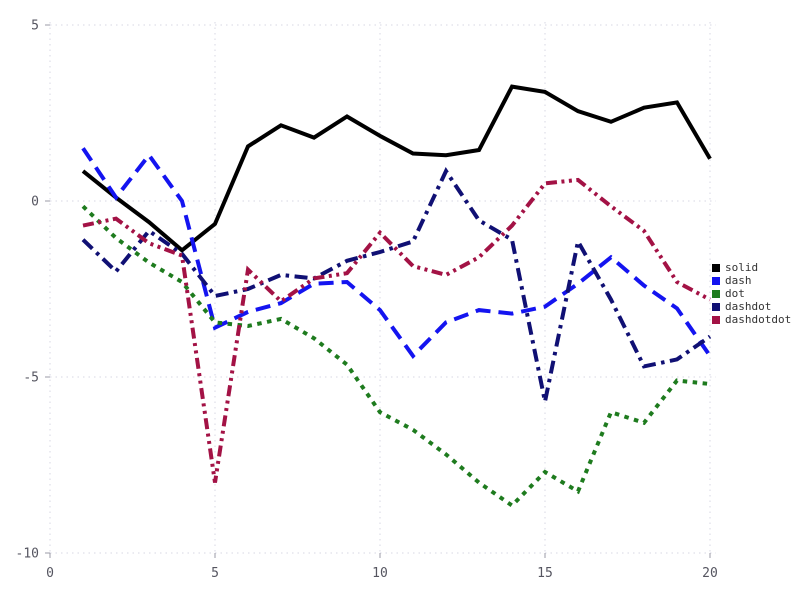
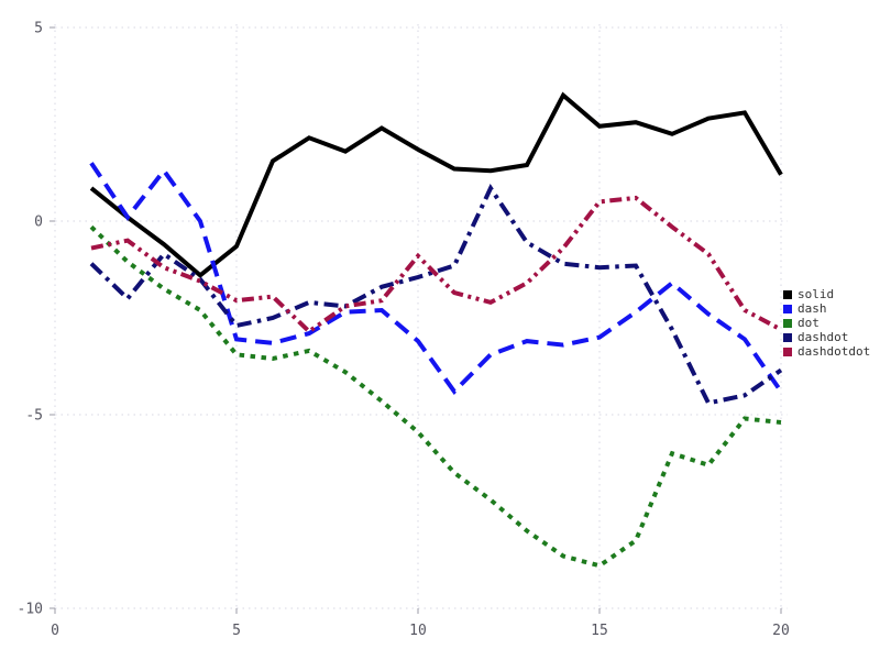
dash/5: -3.6 -> -3.0
dashdotdot/5: -8.0 -> -2.0
dot/10: -6.0 -> -5.5
solid/15: 3.1 -> 2.5
dot/15: -7.7 -> -8.9
dashdot/15: -5.7 -> -1.2
